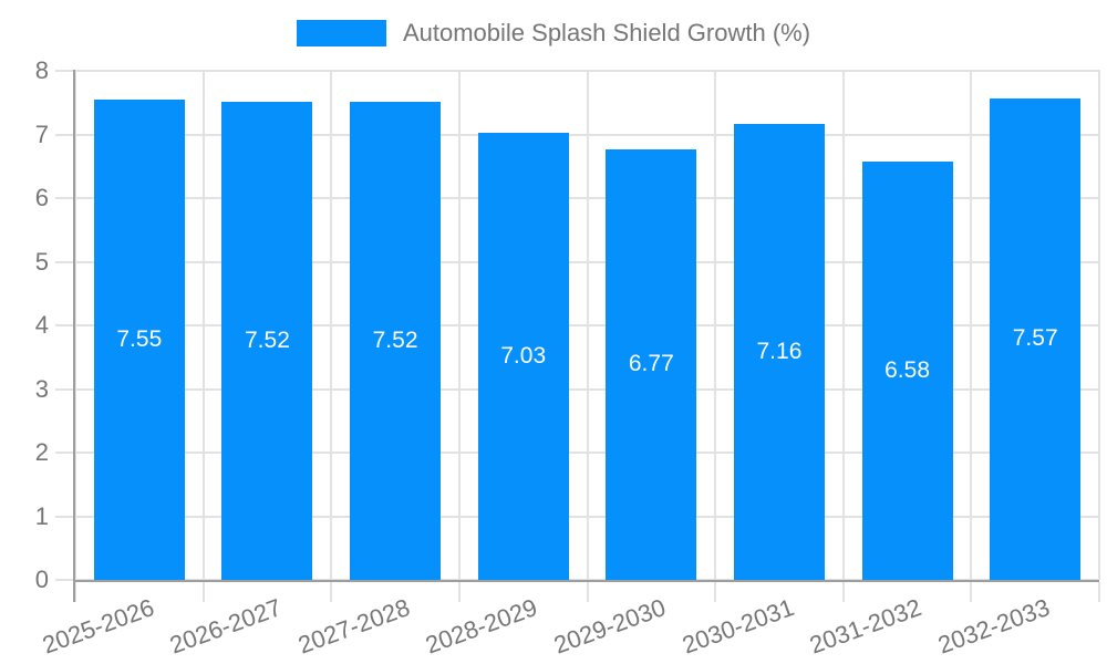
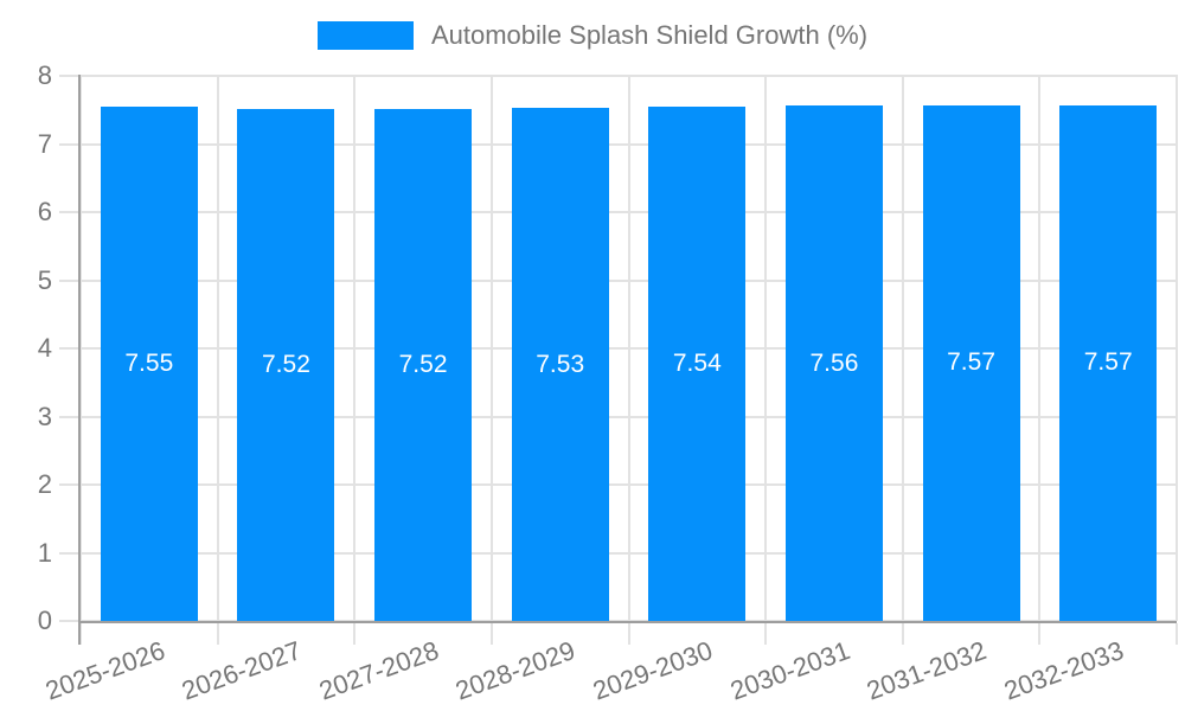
2028-2029: 7.03 -> 7.53
2029-2030: 6.77 -> 7.54
2030-2031: 7.16 -> 7.56
2031-2032: 6.58 -> 7.57
